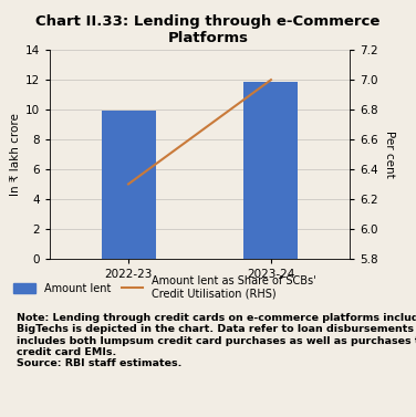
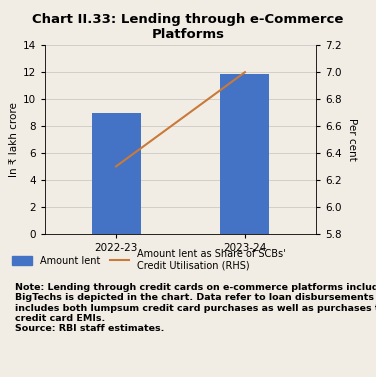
2022-23: 9.9 -> 9.0
